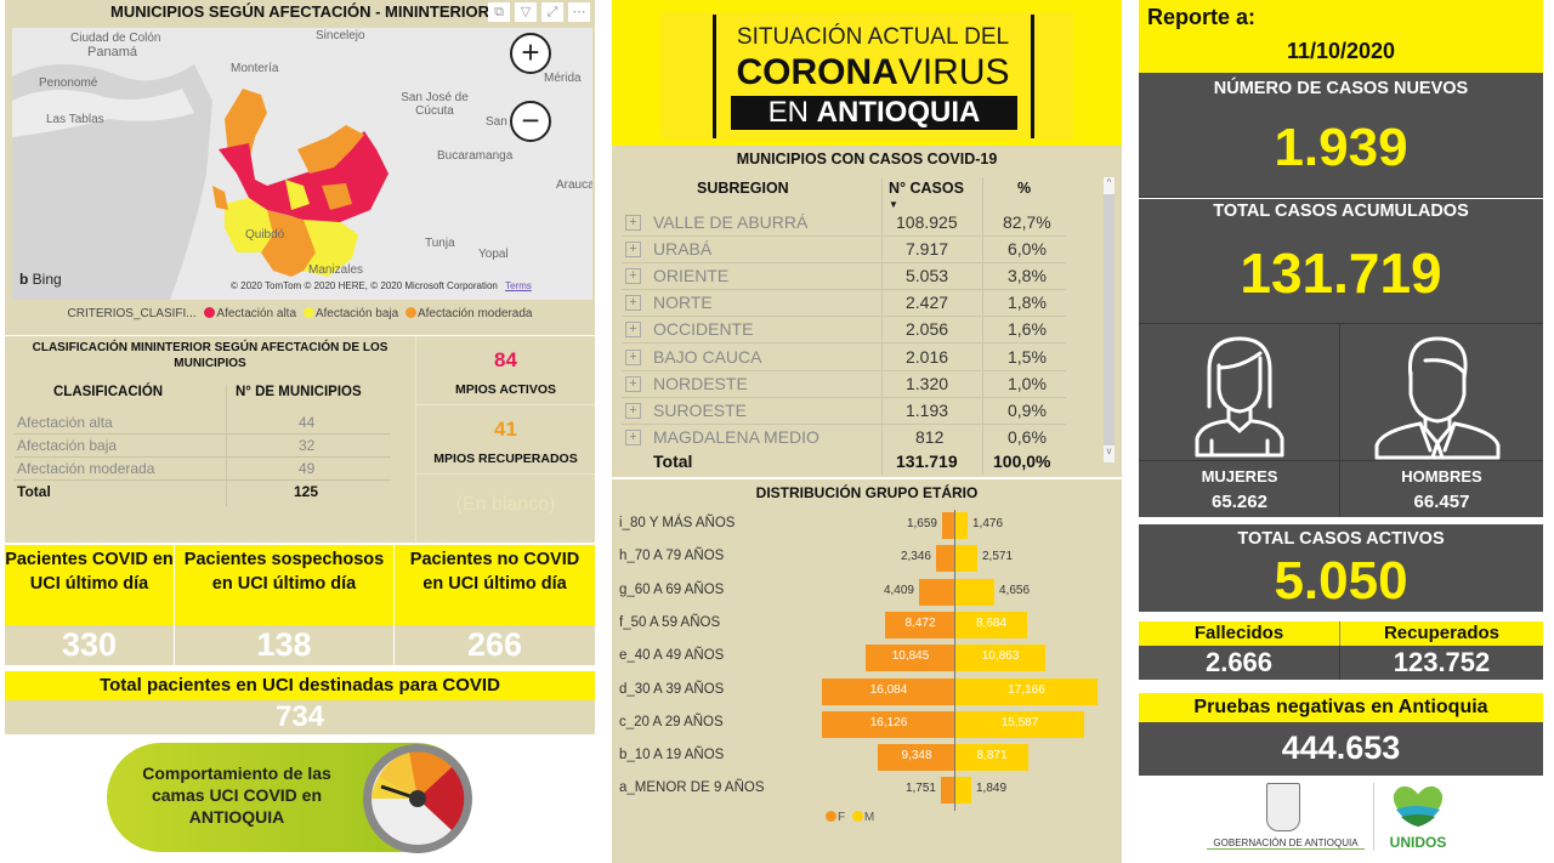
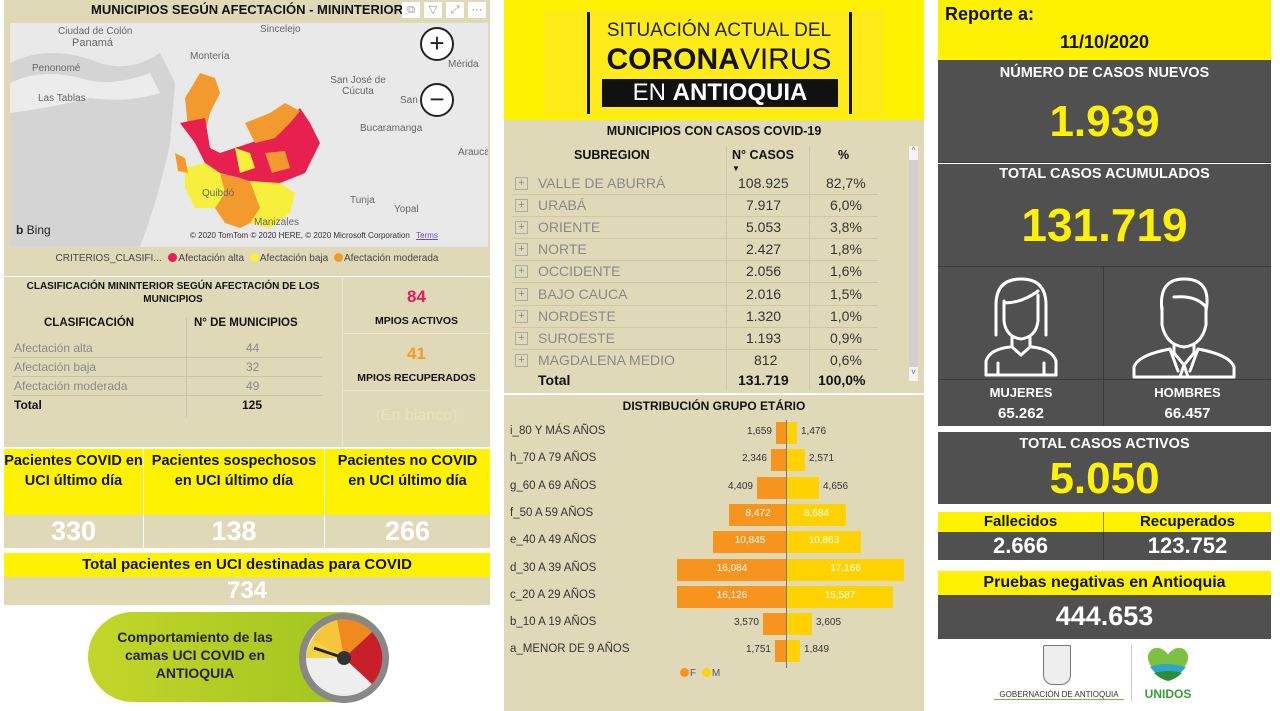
F/b_10 A 19 AÑOS: 9,348 -> 3,570
M/b_10 A 19 AÑOS: 8,871 -> 3,605
